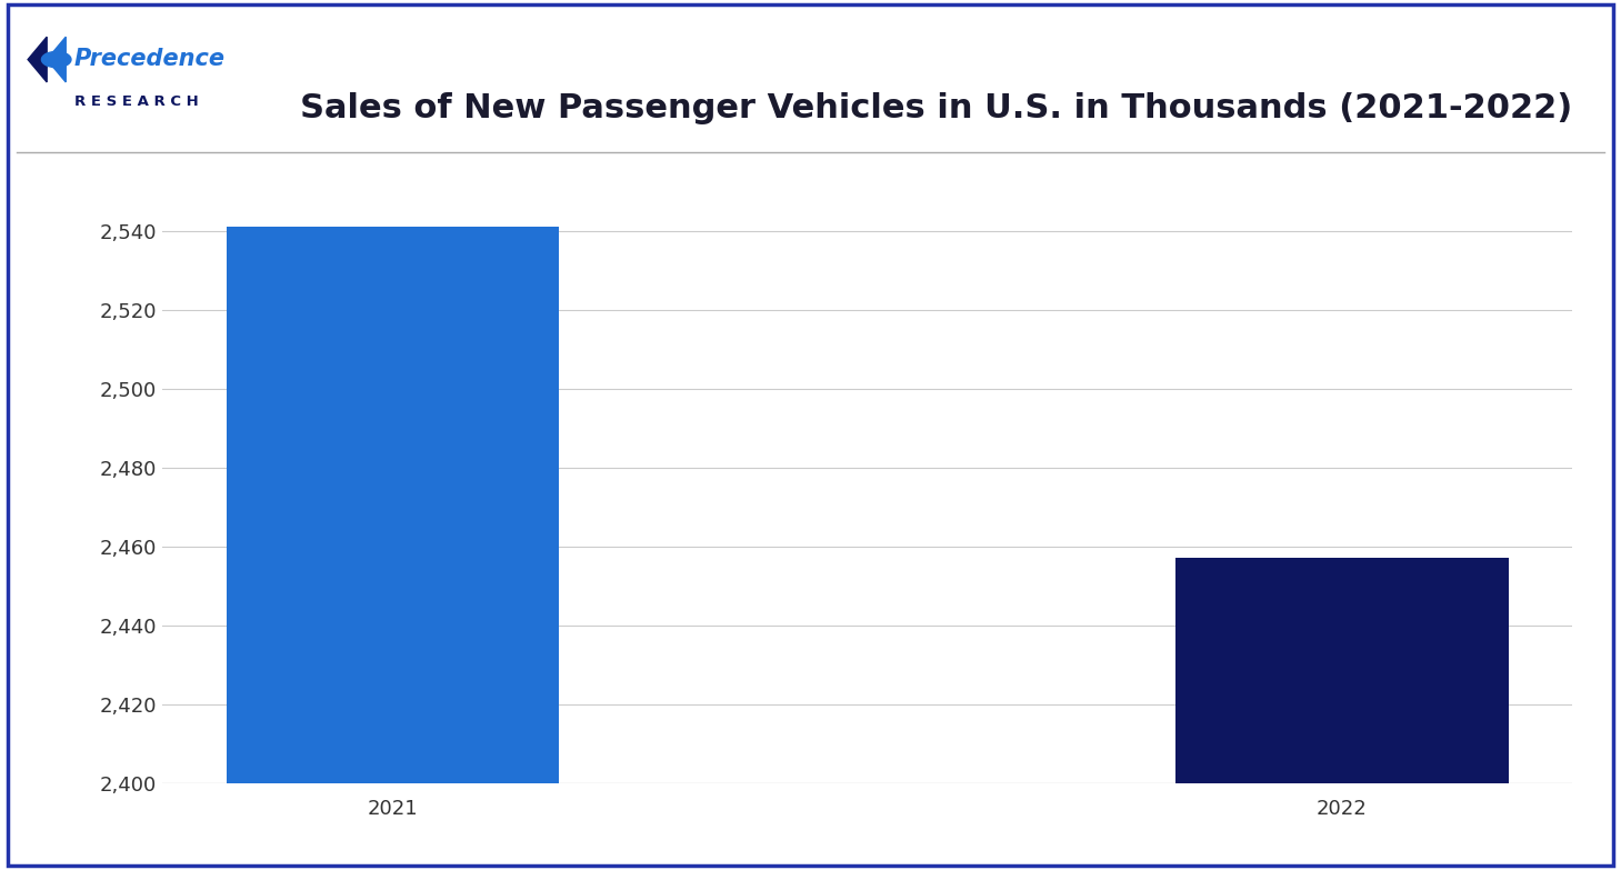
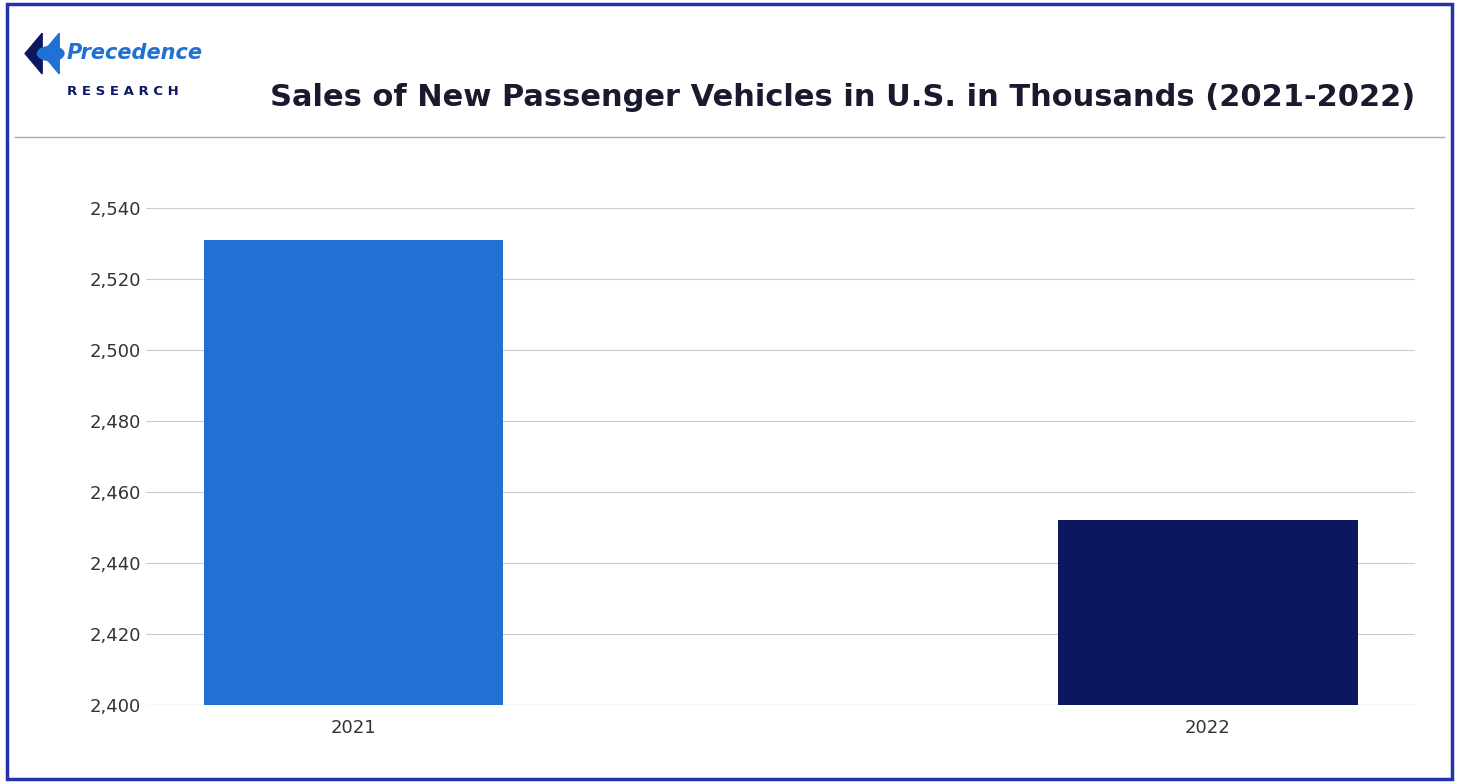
2021: 2,541 -> 2,531
2022: 2,457 -> 2,452
